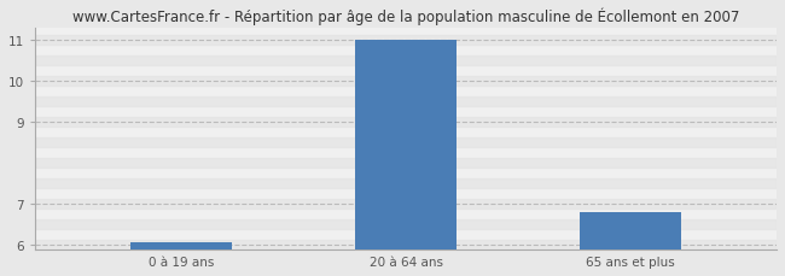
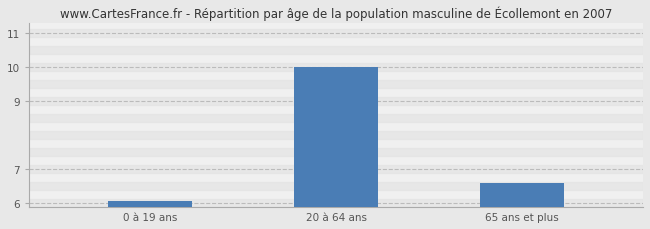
20 à 64 ans: 11.00 -> 10.00
65 ans et plus: 6.80 -> 6.60
